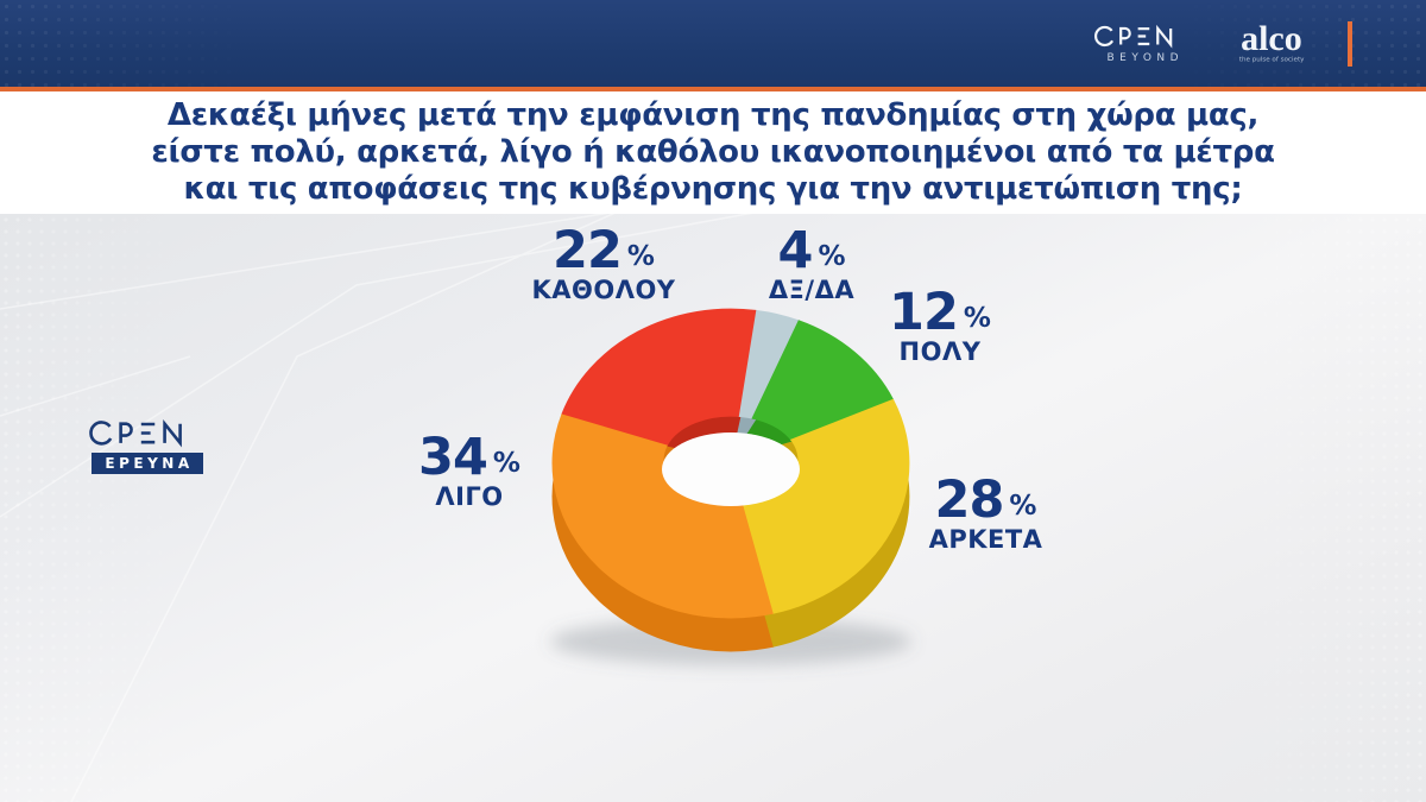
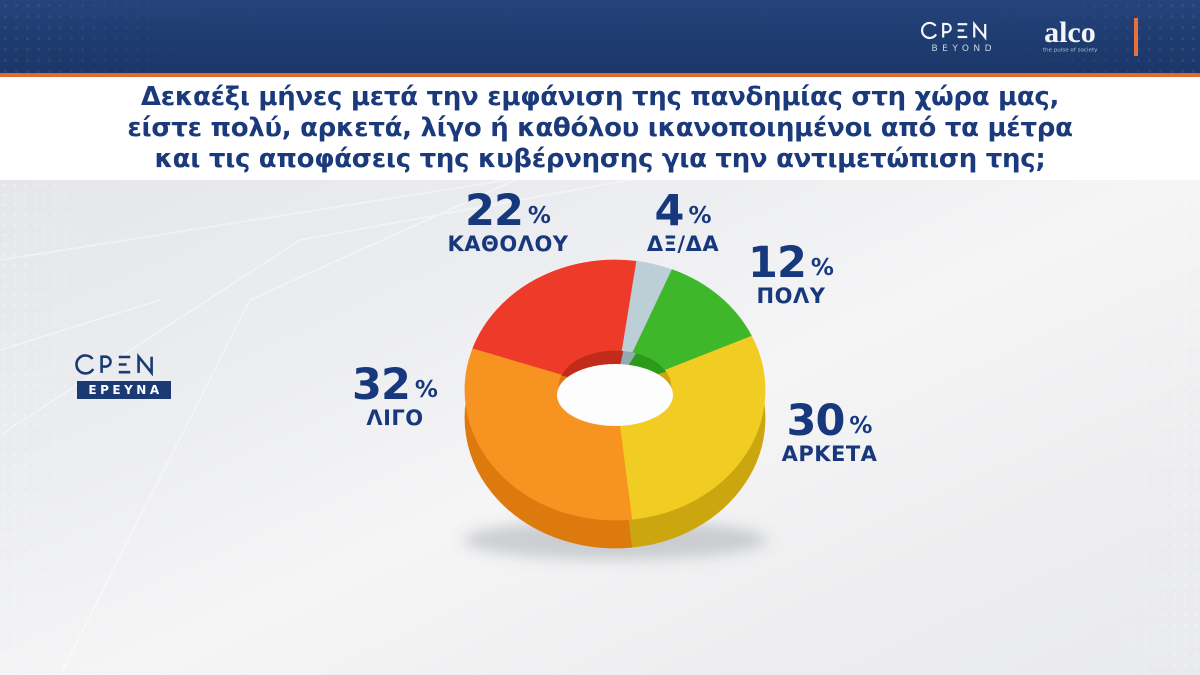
ΑΡΚΕΤΑ: 28 -> 30
ΛΙΓΟ: 34 -> 32
